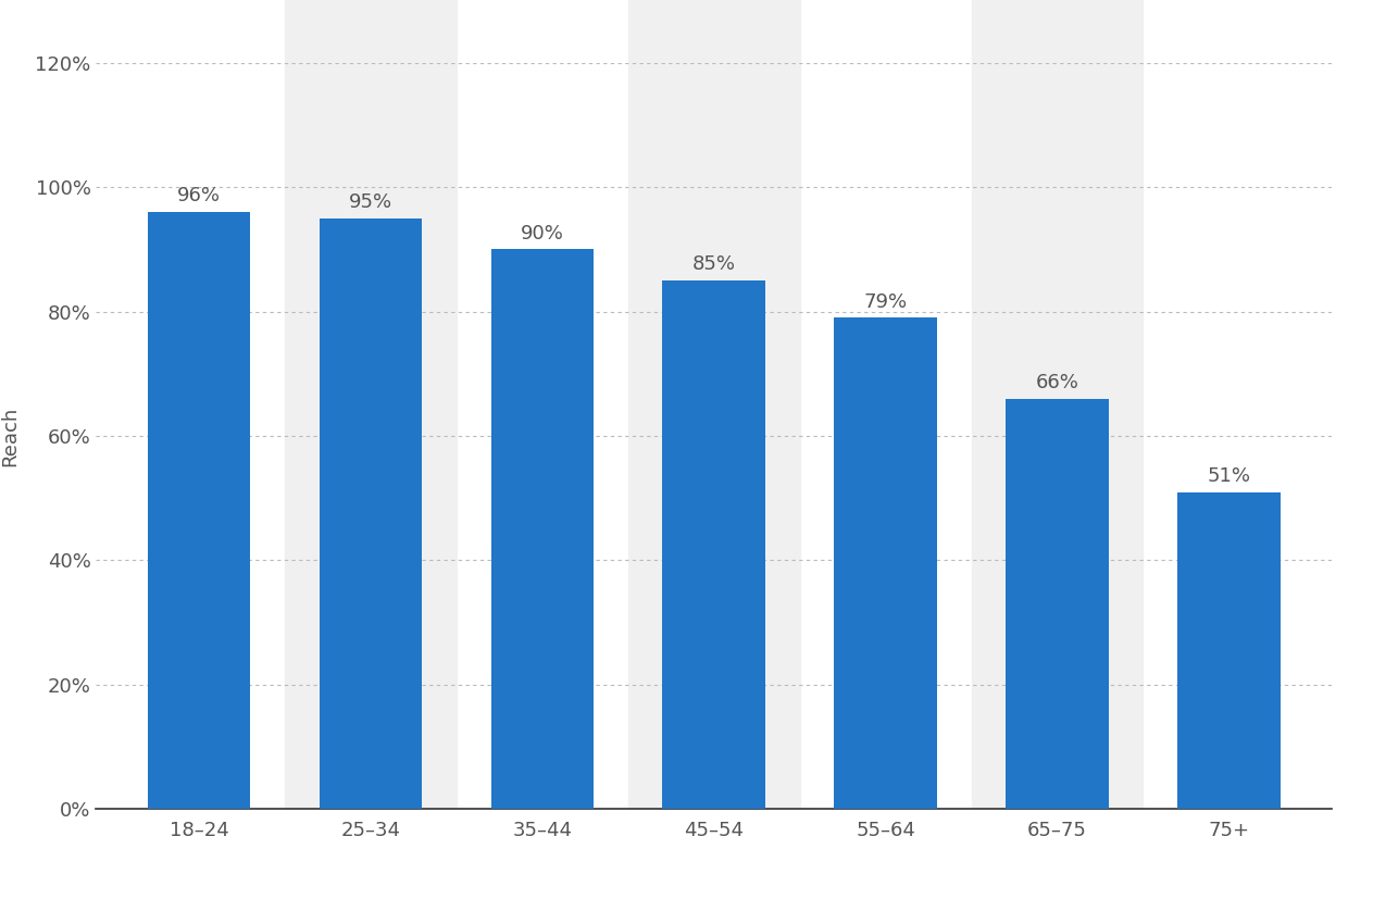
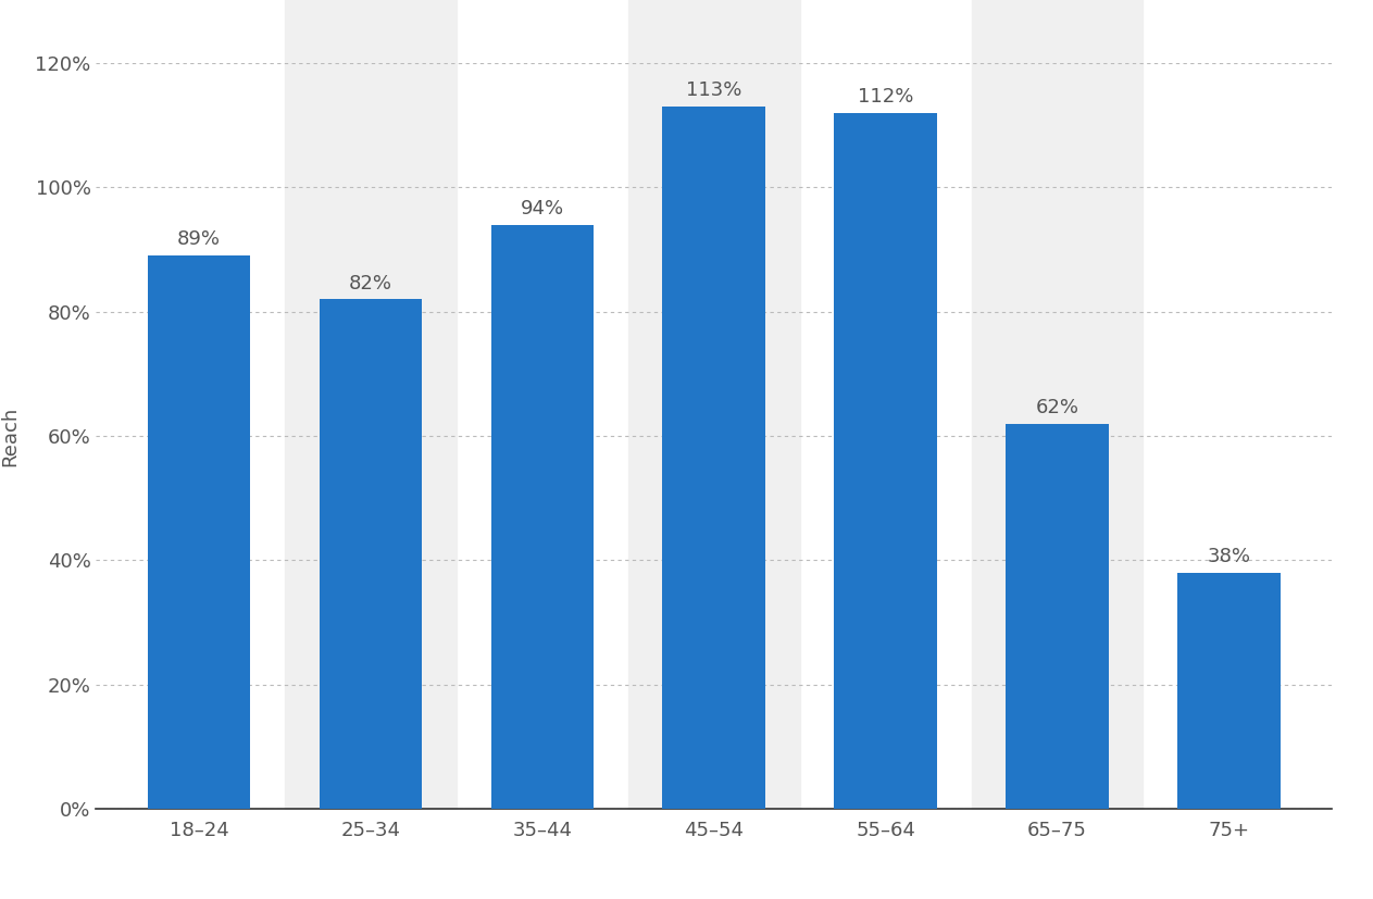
18–24: 96% -> 89%
25–34: 95% -> 82%
35–44: 90% -> 94%
45–54: 85% -> 113%
55–64: 79% -> 112%
65–75: 66% -> 62%
75+: 51% -> 38%
